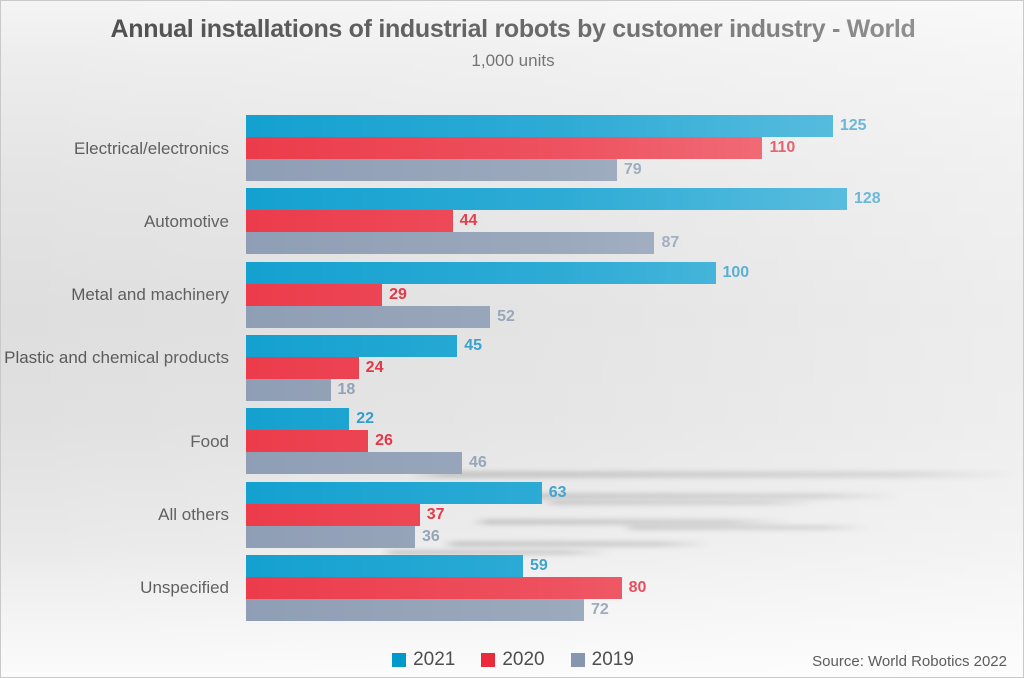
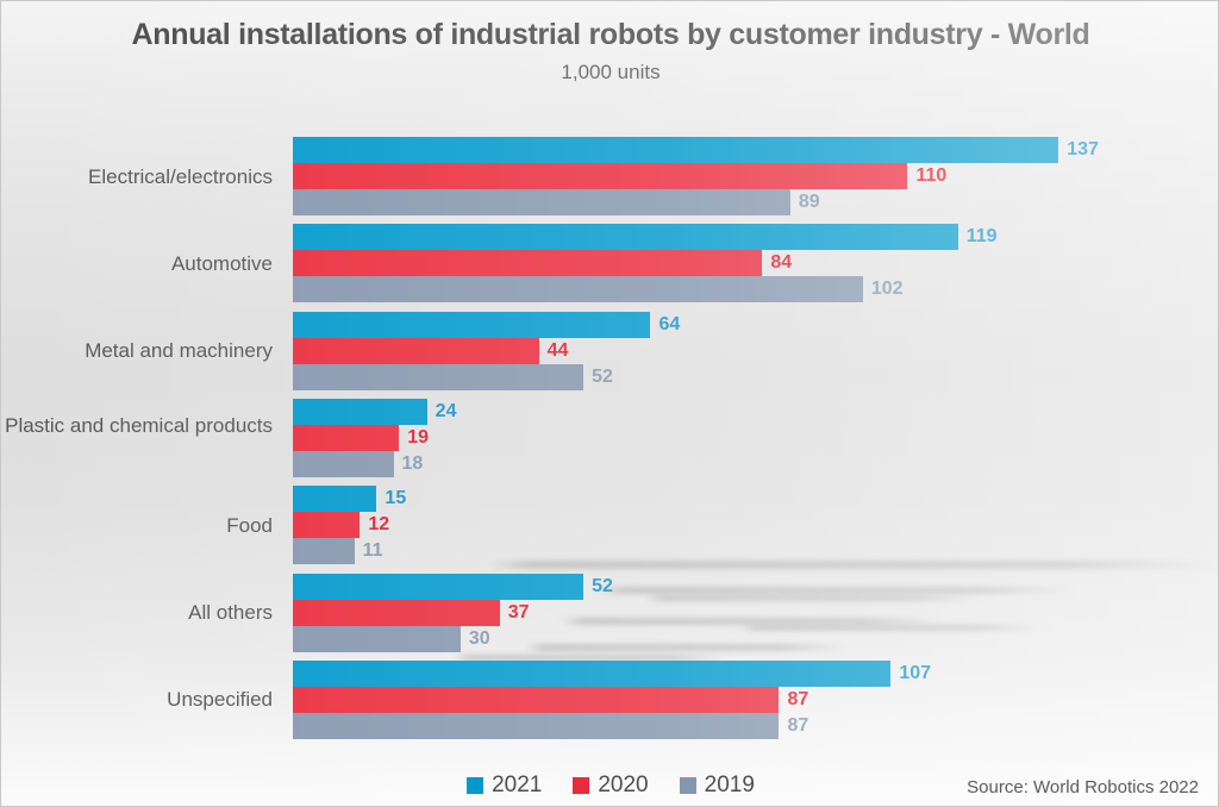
2021/Electrical/electronics: 125 -> 137
2019/Electrical/electronics: 79 -> 89
2021/Automotive: 128 -> 119
2020/Automotive: 44 -> 84
2019/Automotive: 87 -> 102
2021/Metal and machinery: 100 -> 64
2020/Metal and machinery: 29 -> 44
2021/Plastic and chemical products: 45 -> 24
2020/Plastic and chemical products: 24 -> 19
2021/Food: 22 -> 15
2020/Food: 26 -> 12
2019/Food: 46 -> 11
2021/All others: 63 -> 52
2019/All others: 36 -> 30
2021/Unspecified: 59 -> 107
2020/Unspecified: 80 -> 87
2019/Unspecified: 72 -> 87
